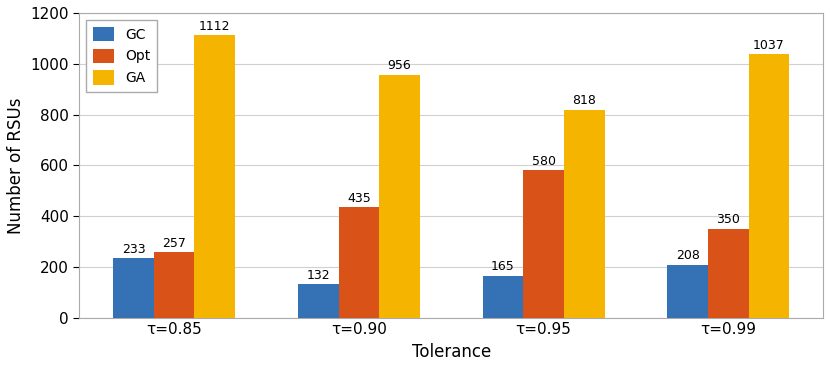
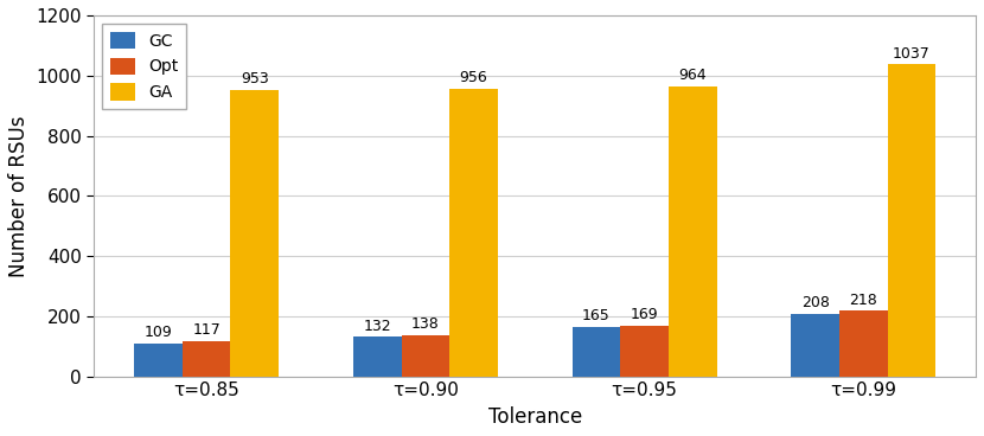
GC/τ=0.85: 233 -> 109
Opt/τ=0.85: 257 -> 117
GA/τ=0.85: 1112 -> 953
Opt/τ=0.90: 435 -> 138
Opt/τ=0.95: 580 -> 169
GA/τ=0.95: 818 -> 964
Opt/τ=0.99: 350 -> 218
